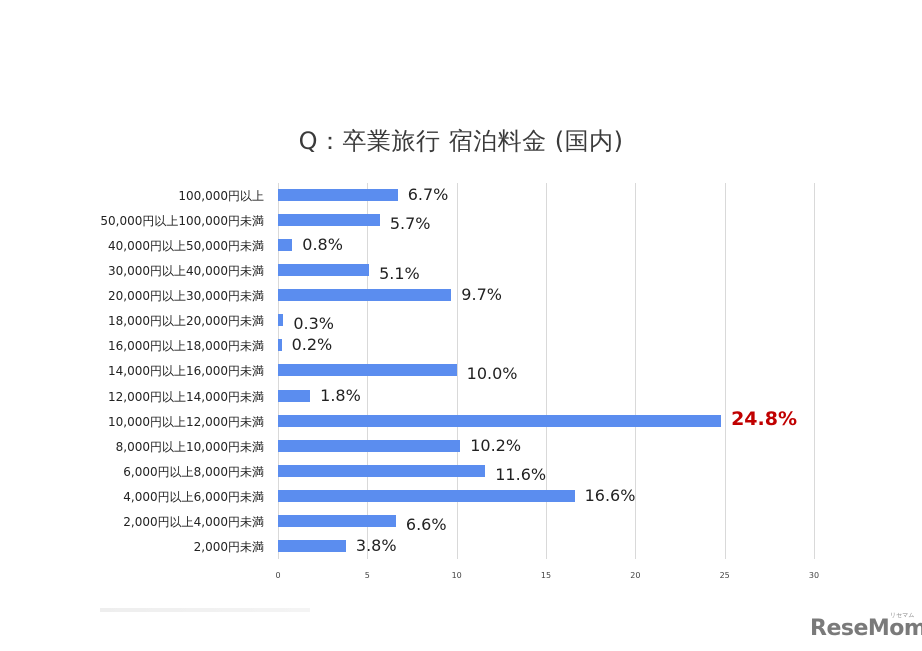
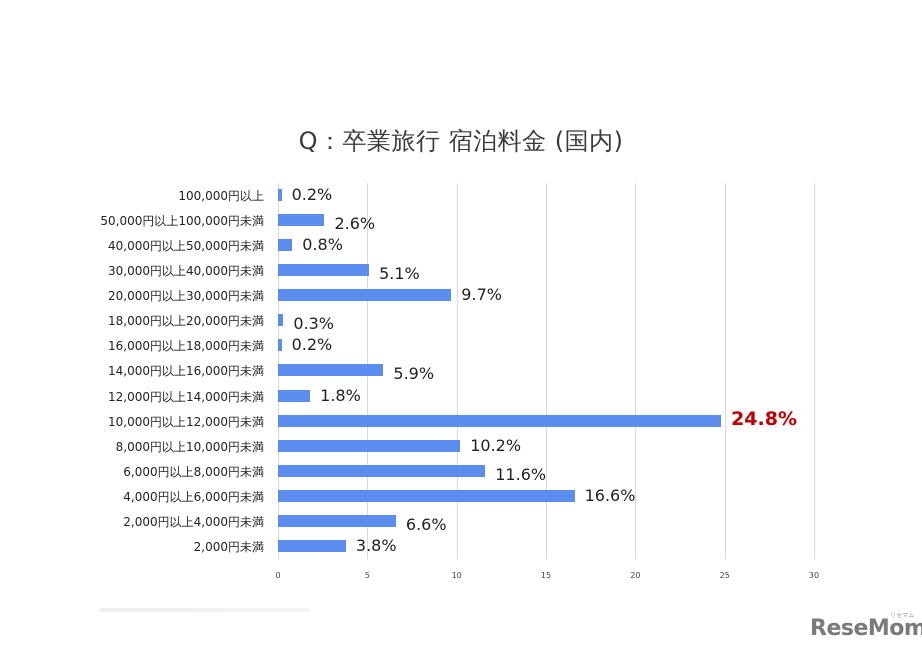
100,000円以上: 6.7% -> 0.2%
50,000円以上100,000円未満: 5.7% -> 2.6%
14,000円以上16,000円未満: 10.0% -> 5.9%
